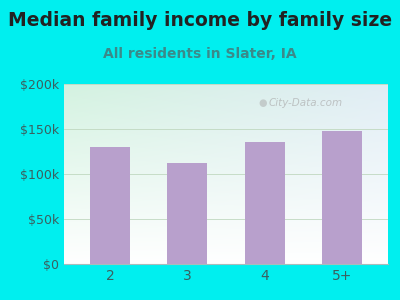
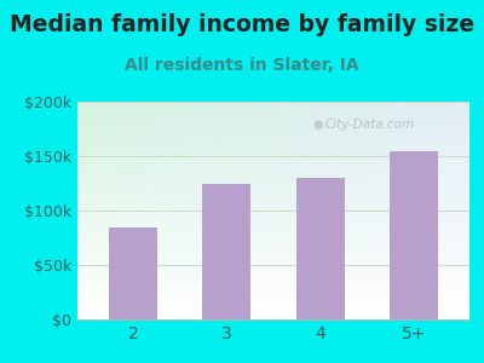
2: $130k -> $85k
3: $112k -> $125k
4: $136k -> $130k
5+: $148k -> $155k
